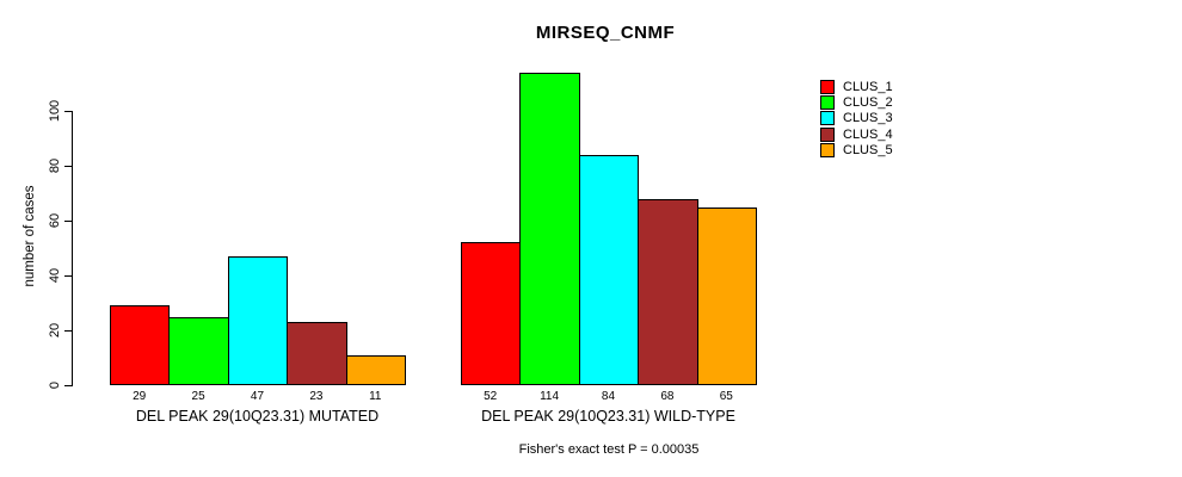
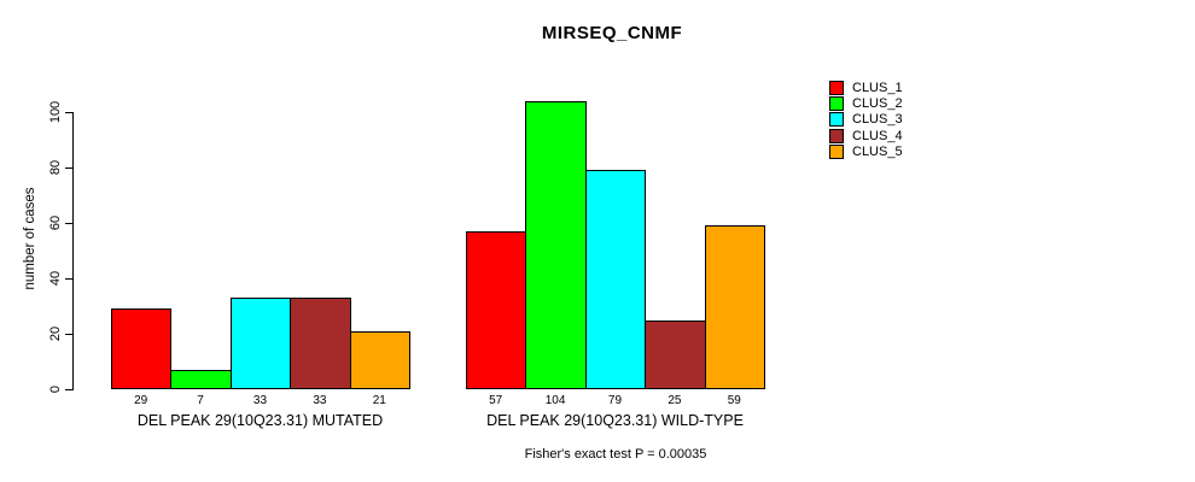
CLUS_2/DEL PEAK 29(10Q23.31) MUTATED: 25 -> 7
CLUS_3/DEL PEAK 29(10Q23.31) MUTATED: 47 -> 33
CLUS_4/DEL PEAK 29(10Q23.31) MUTATED: 23 -> 33
CLUS_5/DEL PEAK 29(10Q23.31) MUTATED: 11 -> 21
CLUS_1/DEL PEAK 29(10Q23.31) WILD-TYPE: 52 -> 57
CLUS_2/DEL PEAK 29(10Q23.31) WILD-TYPE: 114 -> 104
CLUS_3/DEL PEAK 29(10Q23.31) WILD-TYPE: 84 -> 79
CLUS_4/DEL PEAK 29(10Q23.31) WILD-TYPE: 68 -> 25
CLUS_5/DEL PEAK 29(10Q23.31) WILD-TYPE: 65 -> 59
